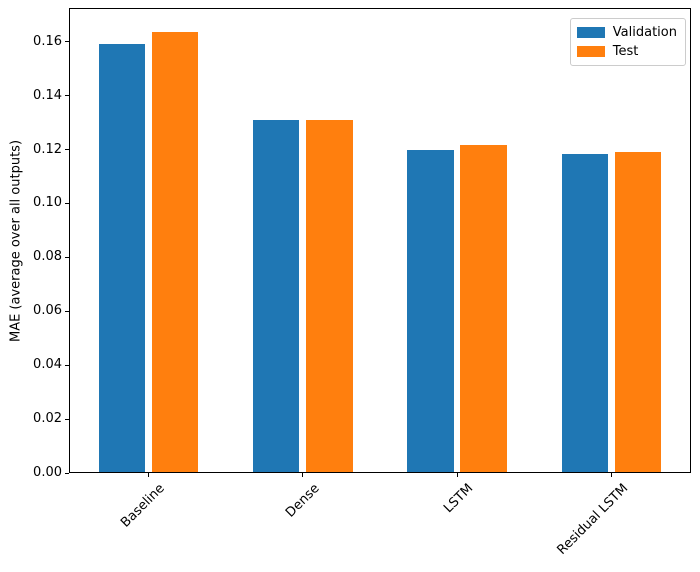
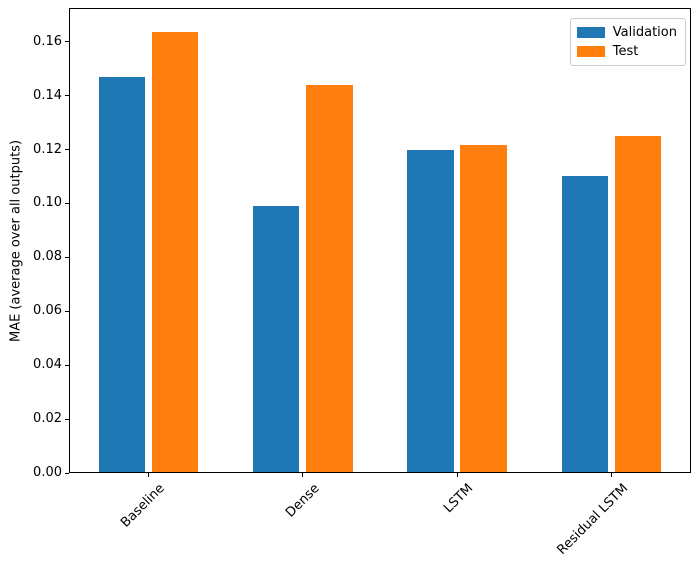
Validation/Baseline: 0.159 -> 0.147
Validation/Dense: 0.131 -> 0.099
Test/Dense: 0.131 -> 0.144
Validation/Residual LSTM: 0.118 -> 0.110
Test/Residual LSTM: 0.119 -> 0.125
